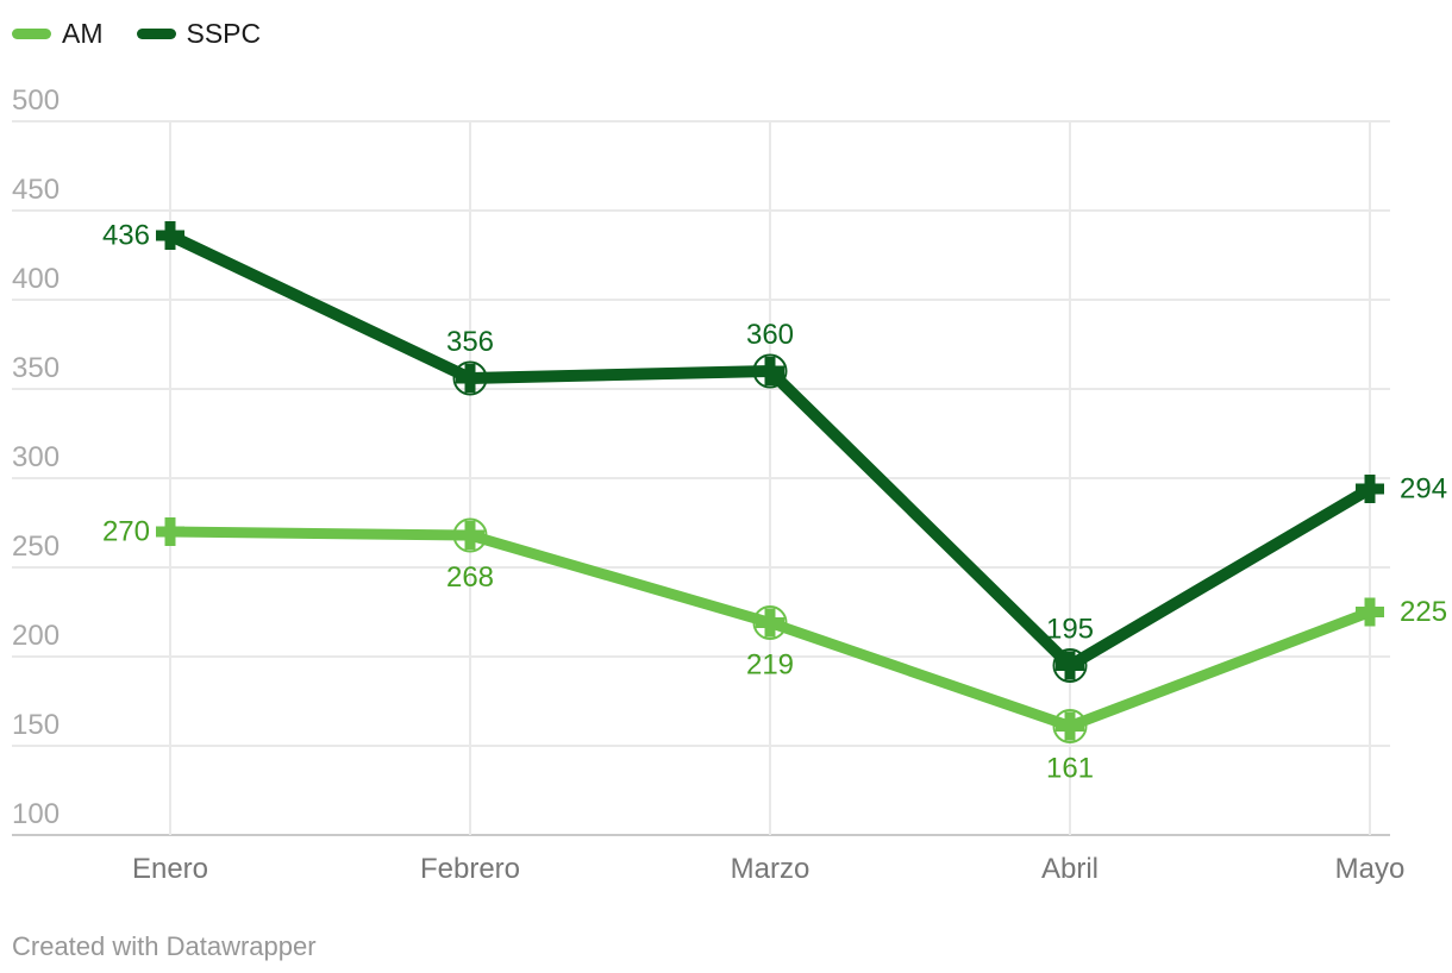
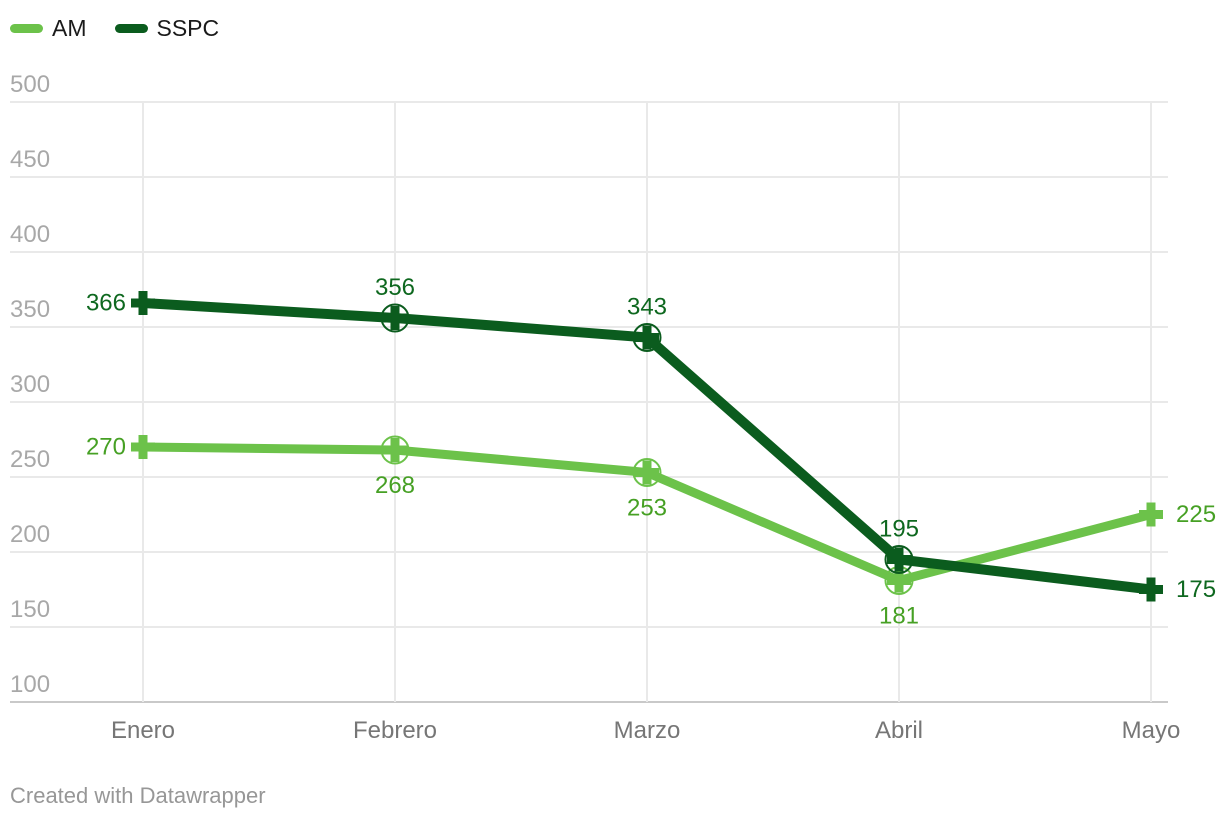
SSPC/Enero: 436 -> 366
AM/Marzo: 219 -> 253
SSPC/Marzo: 360 -> 343
AM/Abril: 161 -> 181
SSPC/Mayo: 294 -> 175
